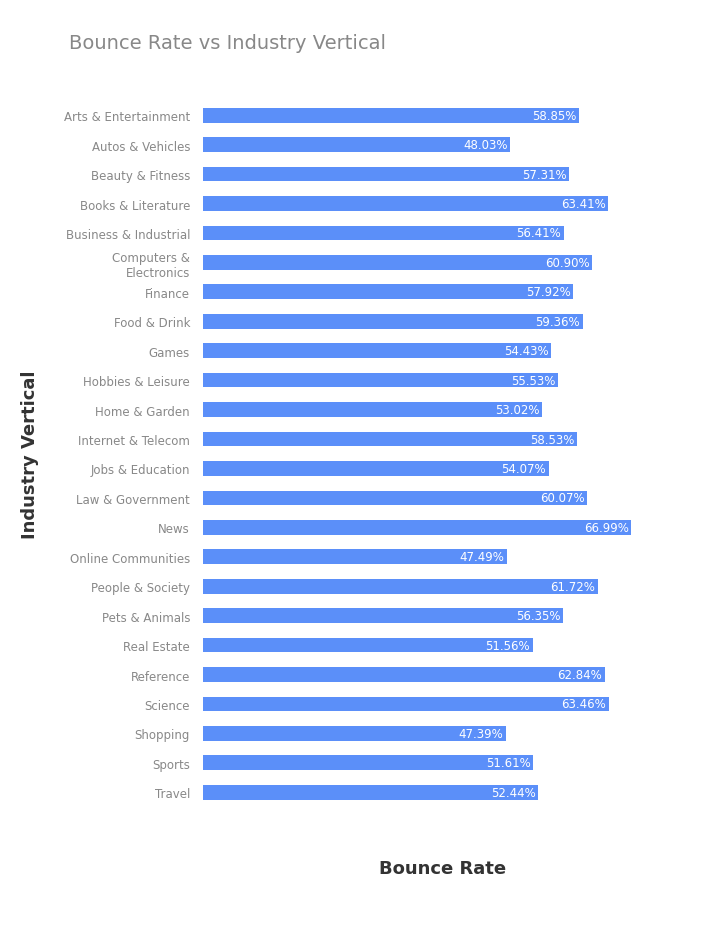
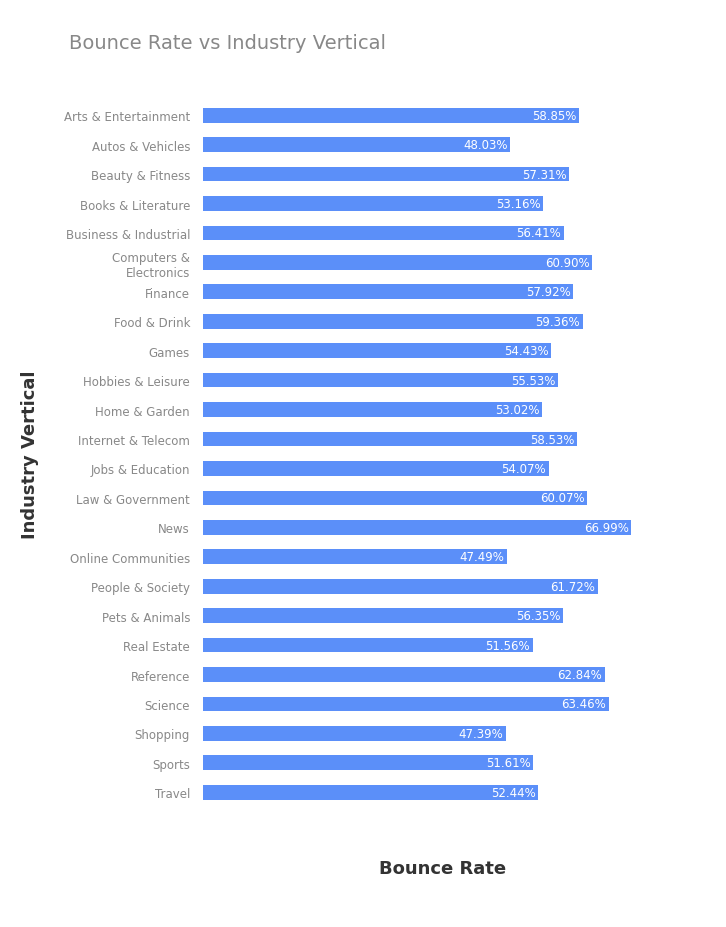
Books & Literature: 63.41% -> 53.16%
